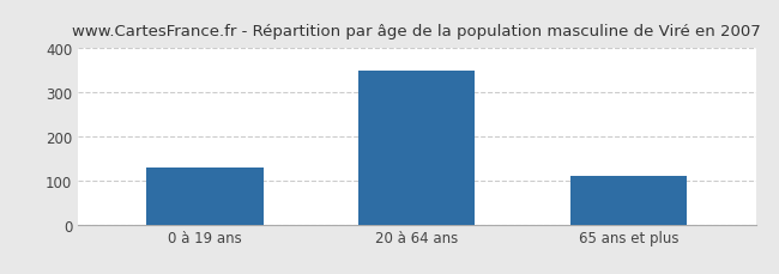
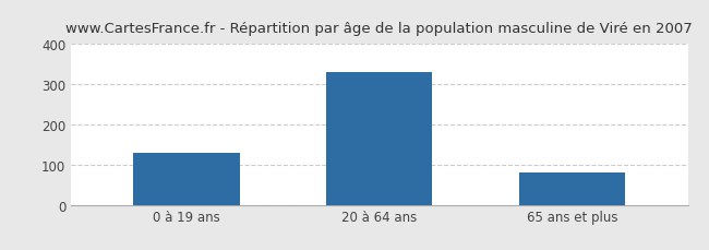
20 à 64 ans: 350 -> 330
65 ans et plus: 110 -> 80
